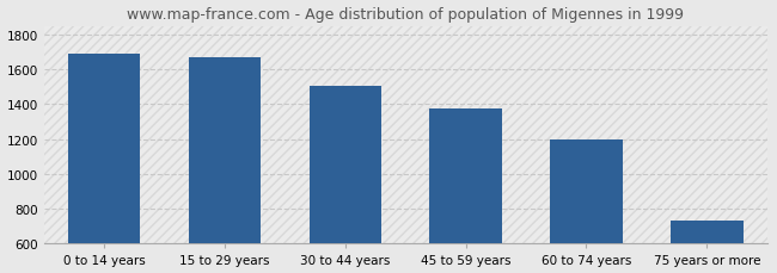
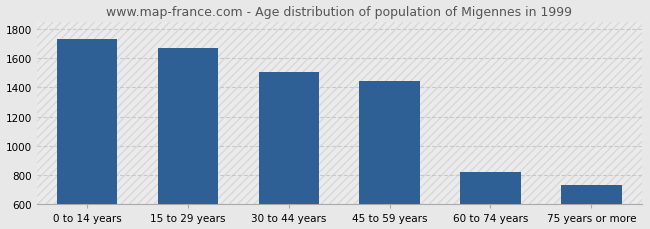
0 to 14 years: 1690 -> 1730
45 to 59 years: 1380 -> 1440
60 to 74 years: 1200 -> 820
